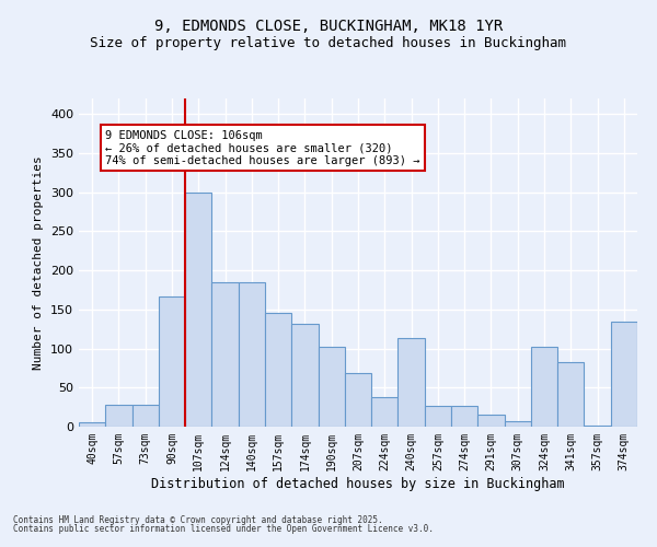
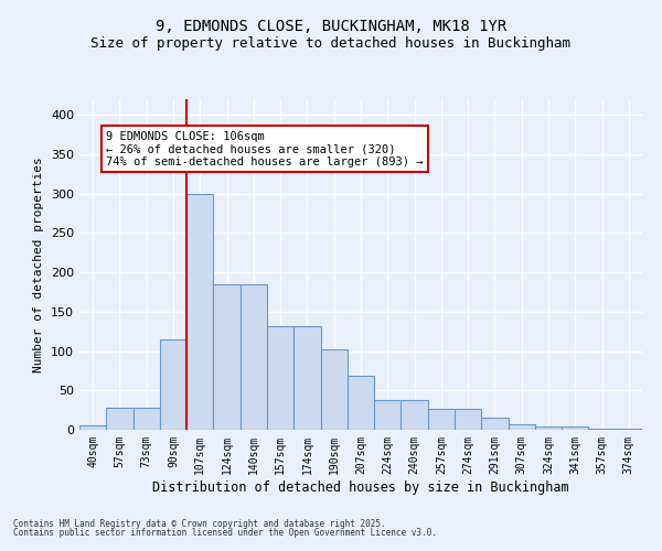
90sqm: 166 -> 115
157sqm: 146 -> 131
240sqm: 114 -> 38
324sqm: 102 -> 4
341sqm: 82 -> 4
374sqm: 134 -> 2
